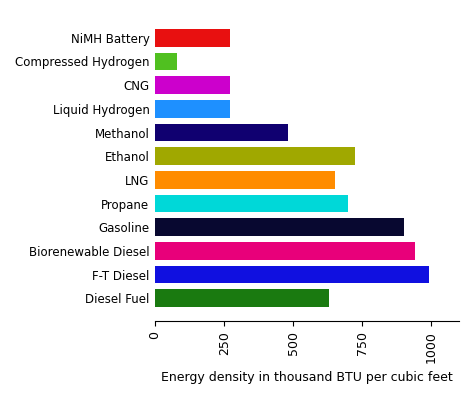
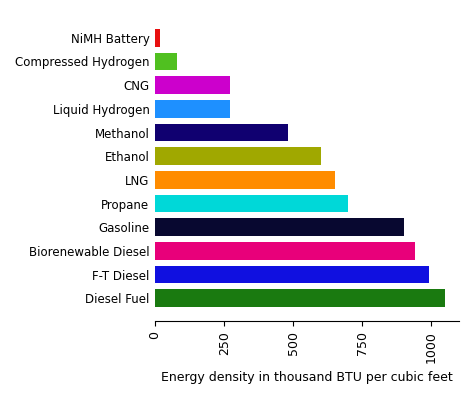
NiMH Battery: 270 -> 18
Ethanol: 725 -> 600
Diesel Fuel: 630 -> 1050
